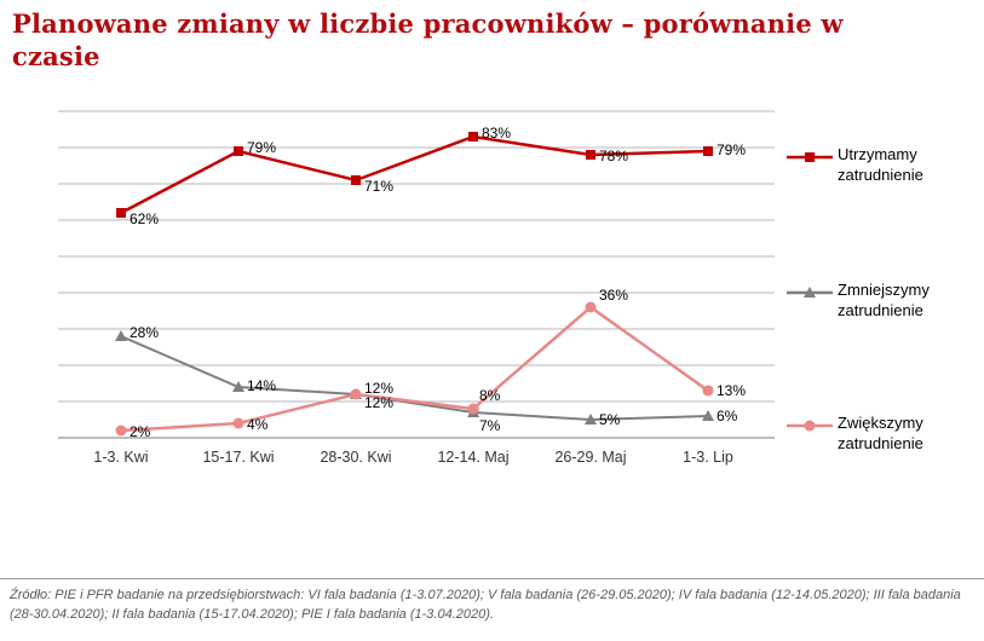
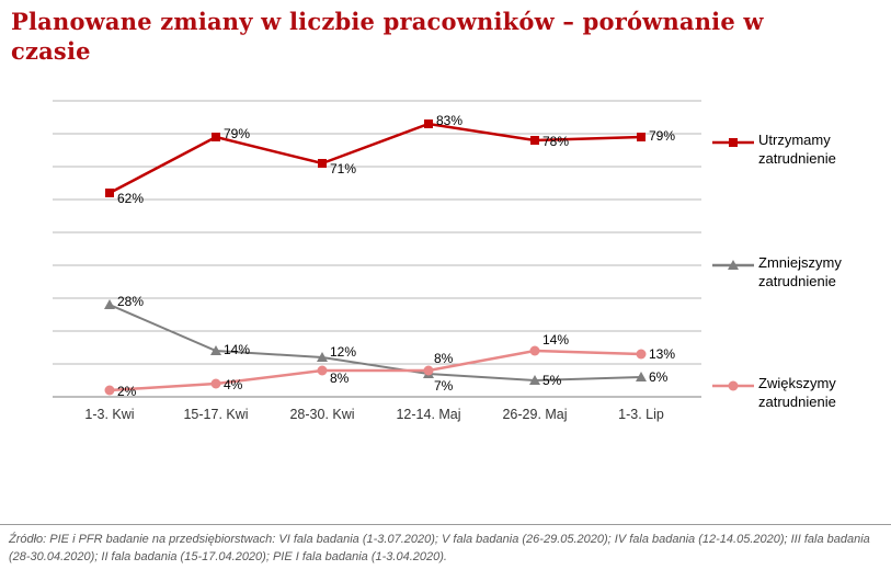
Zwiększymy zatrudnienie/28-30. Kwi: 12% -> 8%
Zwiększymy zatrudnienie/26-29. Maj: 36% -> 14%
